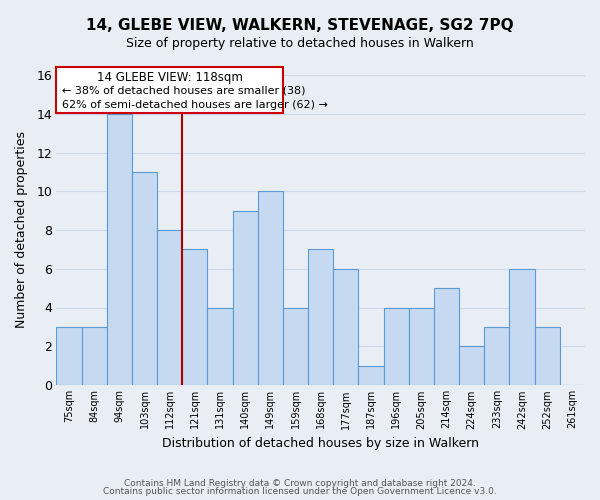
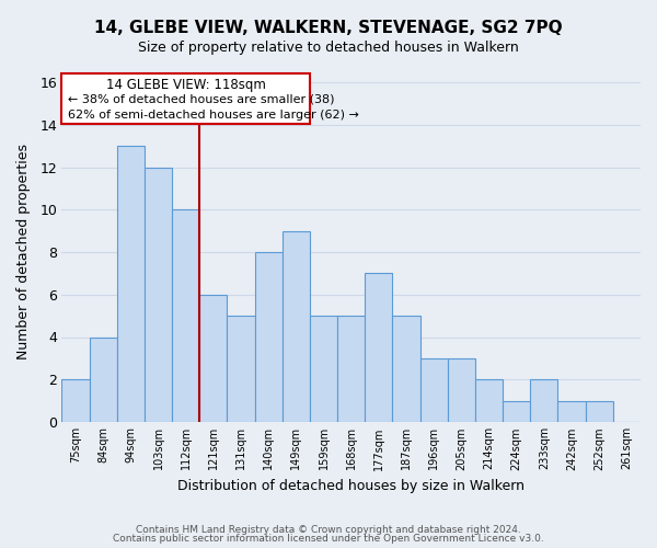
75sqm: 3 -> 2
84sqm: 3 -> 4
94sqm: 14 -> 13
103sqm: 11 -> 12
112sqm: 8 -> 10
121sqm: 7 -> 6
131sqm: 4 -> 5
140sqm: 9 -> 8
149sqm: 10 -> 9
159sqm: 4 -> 5
168sqm: 7 -> 5
177sqm: 6 -> 7
187sqm: 1 -> 5
196sqm: 4 -> 3
205sqm: 4 -> 3
214sqm: 5 -> 2
224sqm: 2 -> 1
233sqm: 3 -> 2
242sqm: 6 -> 1
252sqm: 3 -> 1
